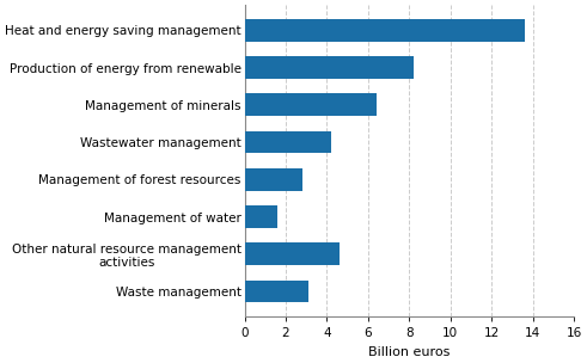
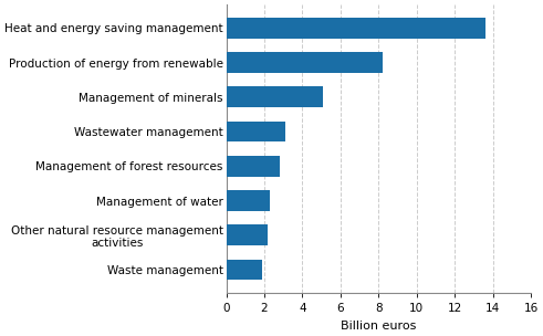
Management of minerals: 6.4 -> 5.1
Wastewater management: 4.2 -> 3.1
Management of water: 1.6 -> 2.3
Other natural resource management activities: 4.6 -> 2.2
Waste management: 3.1 -> 1.9
